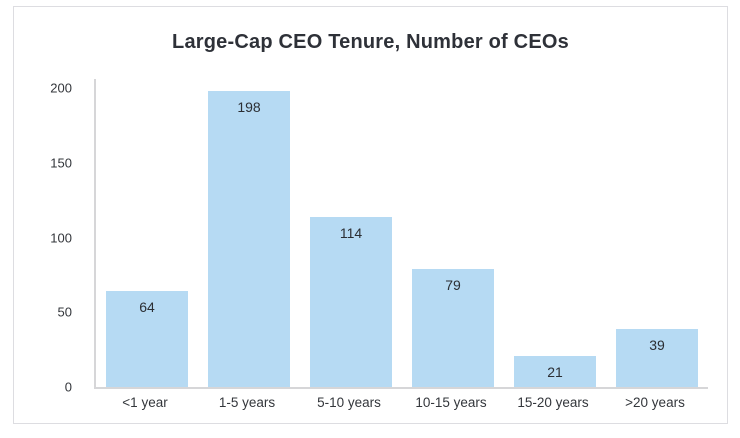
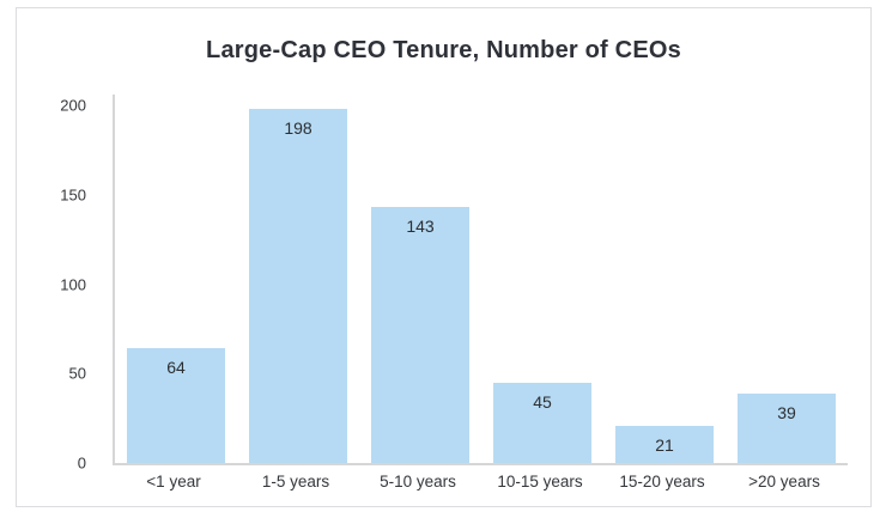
5-10 years: 114 -> 143
10-15 years: 79 -> 45
